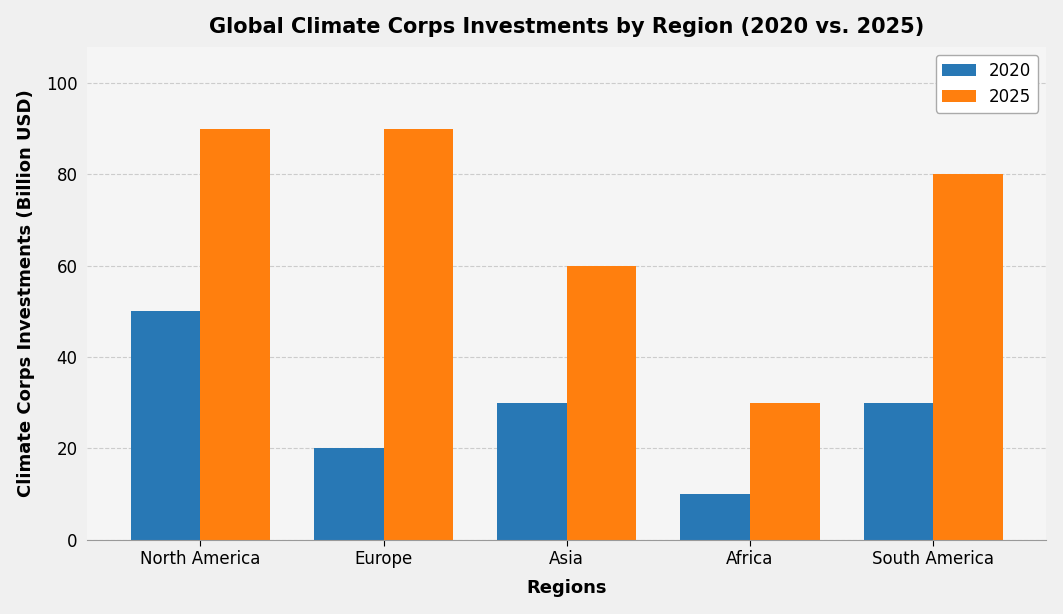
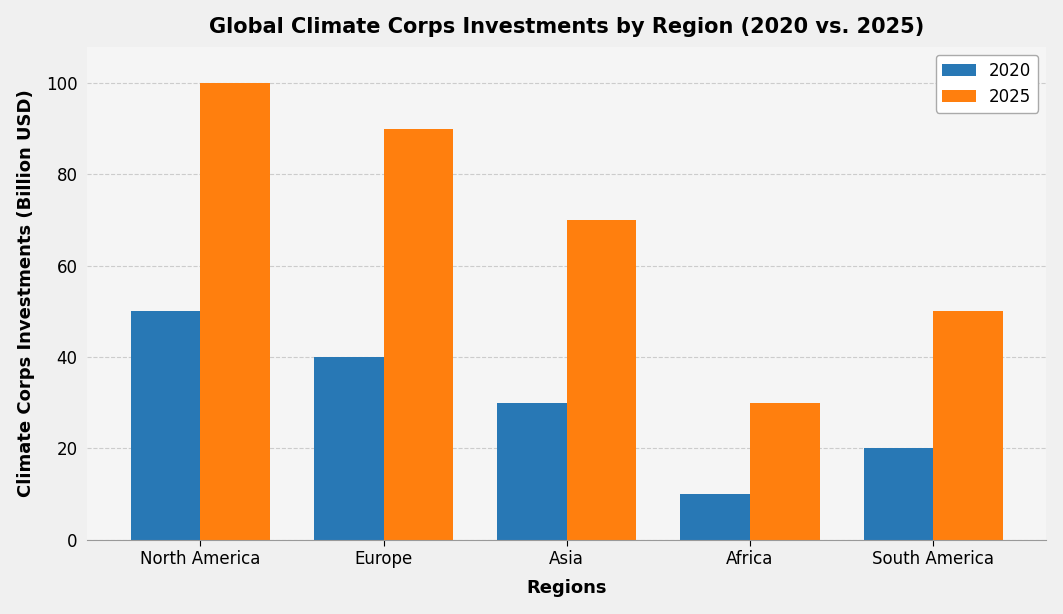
2025/North America: 90 -> 100
2020/Europe: 20 -> 40
2025/Asia: 60 -> 70
2020/South America: 30 -> 20
2025/South America: 80 -> 50
